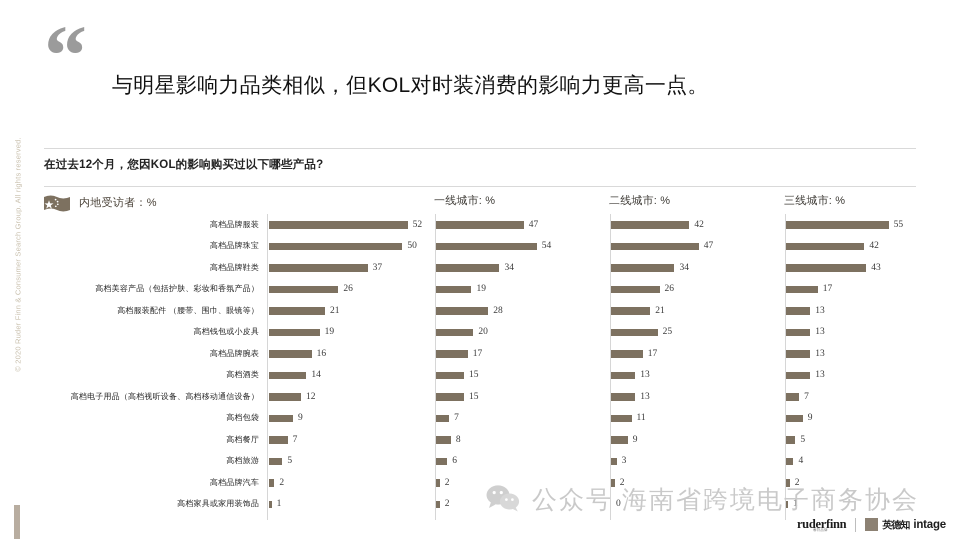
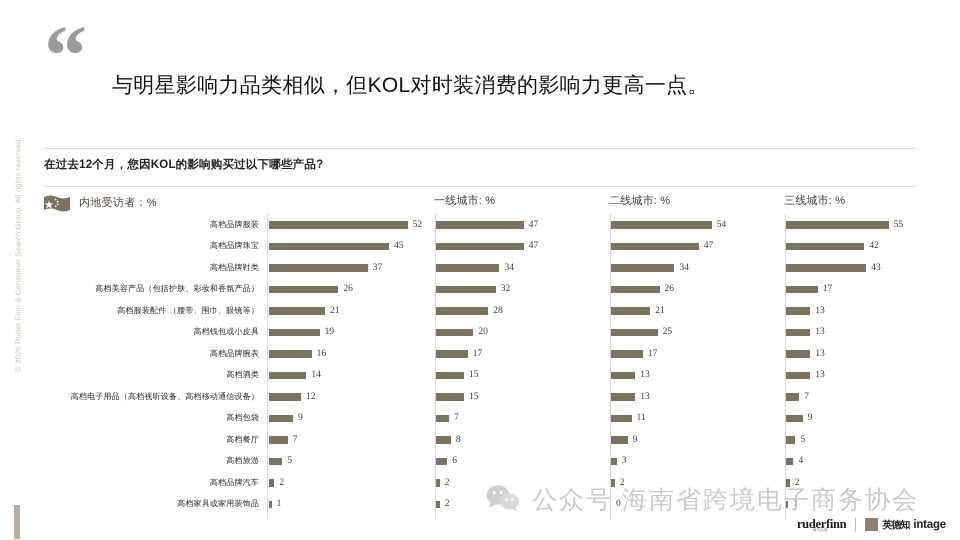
二线城市: %/高档品牌服装: 42 -> 54
内地受访者：%/高档品牌珠宝: 50 -> 45
一线城市: %/高档品牌珠宝: 54 -> 47
一线城市: %/高档美容产品（包括护肤、彩妆和香氛产品）: 19 -> 32
